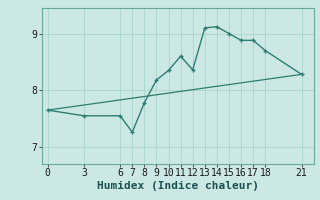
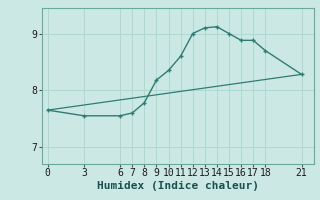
7: 7.26 -> 7.60
12: 8.36 -> 9.00
